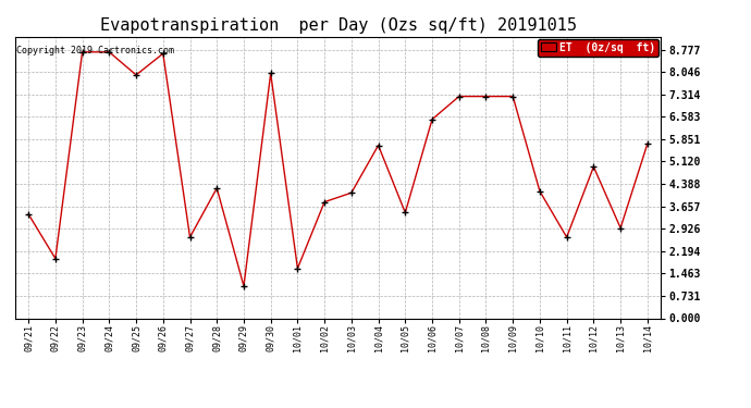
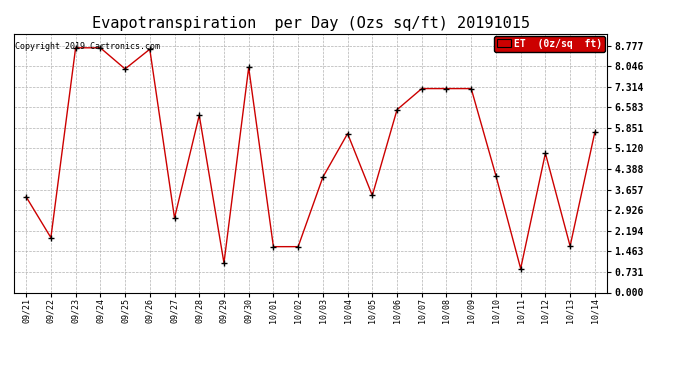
09/28: 4.25 -> 6.30
10/02: 3.80 -> 1.63
10/11: 2.65 -> 0.85
10/13: 2.95 -> 1.65
